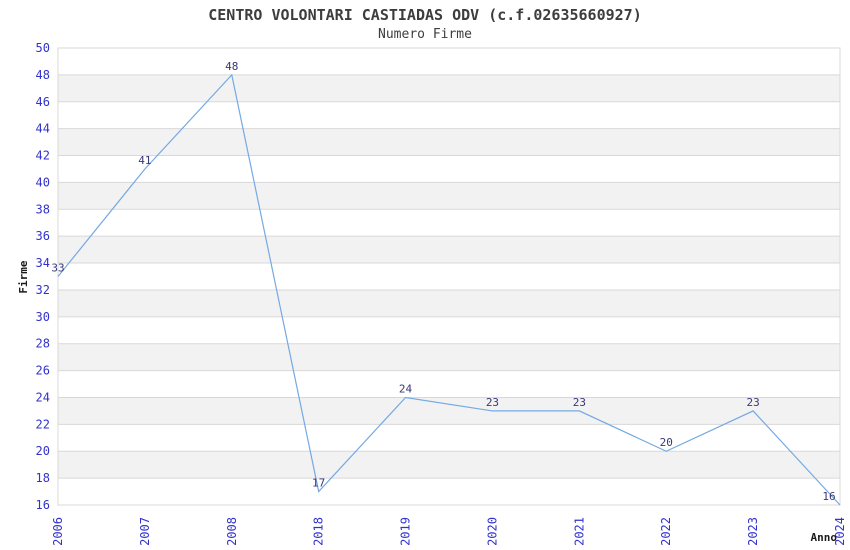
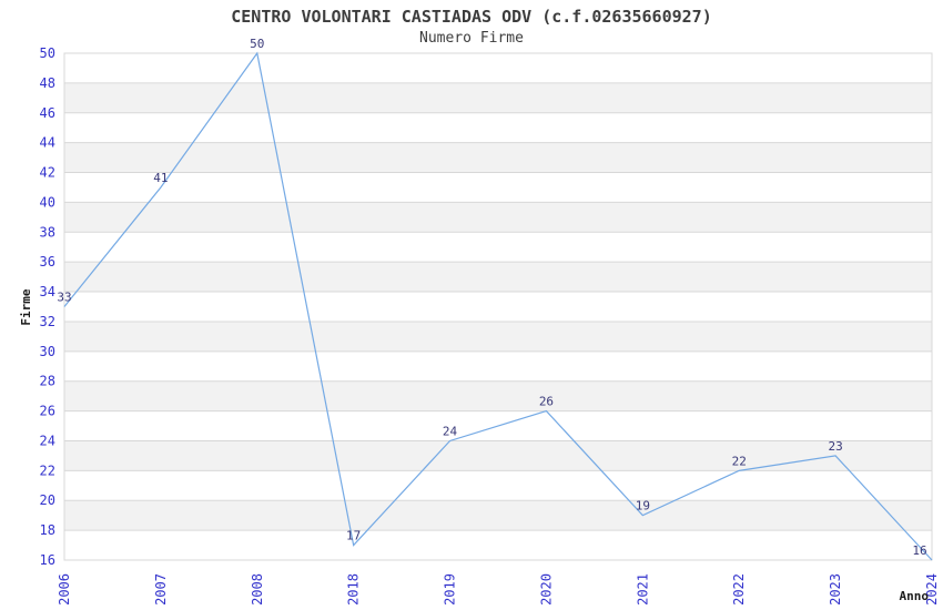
2008: 48 -> 50
2020: 23 -> 26
2021: 23 -> 19
2022: 20 -> 22
